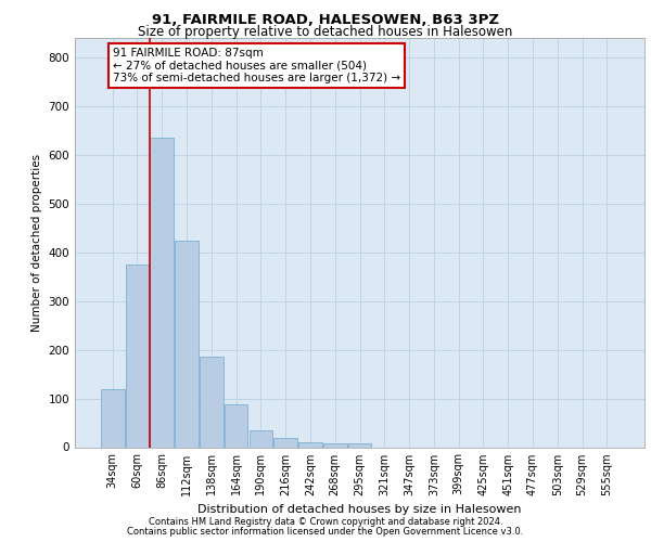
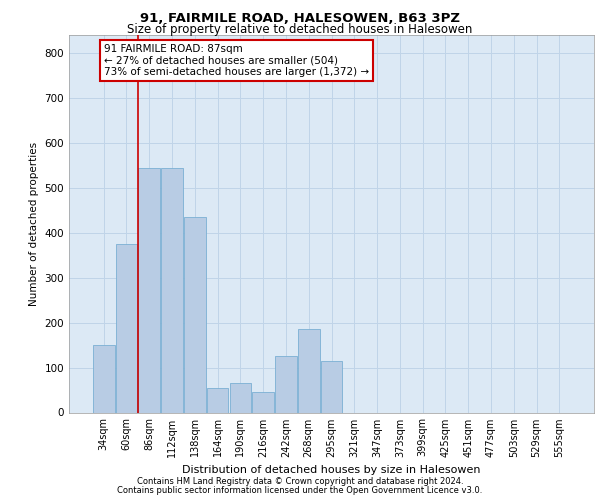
34sqm: 120 -> 150
86sqm: 635 -> 545
112sqm: 425 -> 545
138sqm: 185 -> 435
164sqm: 88 -> 55
190sqm: 35 -> 65
216sqm: 18 -> 45
242sqm: 10 -> 125
268sqm: 8 -> 185
295sqm: 8 -> 115
